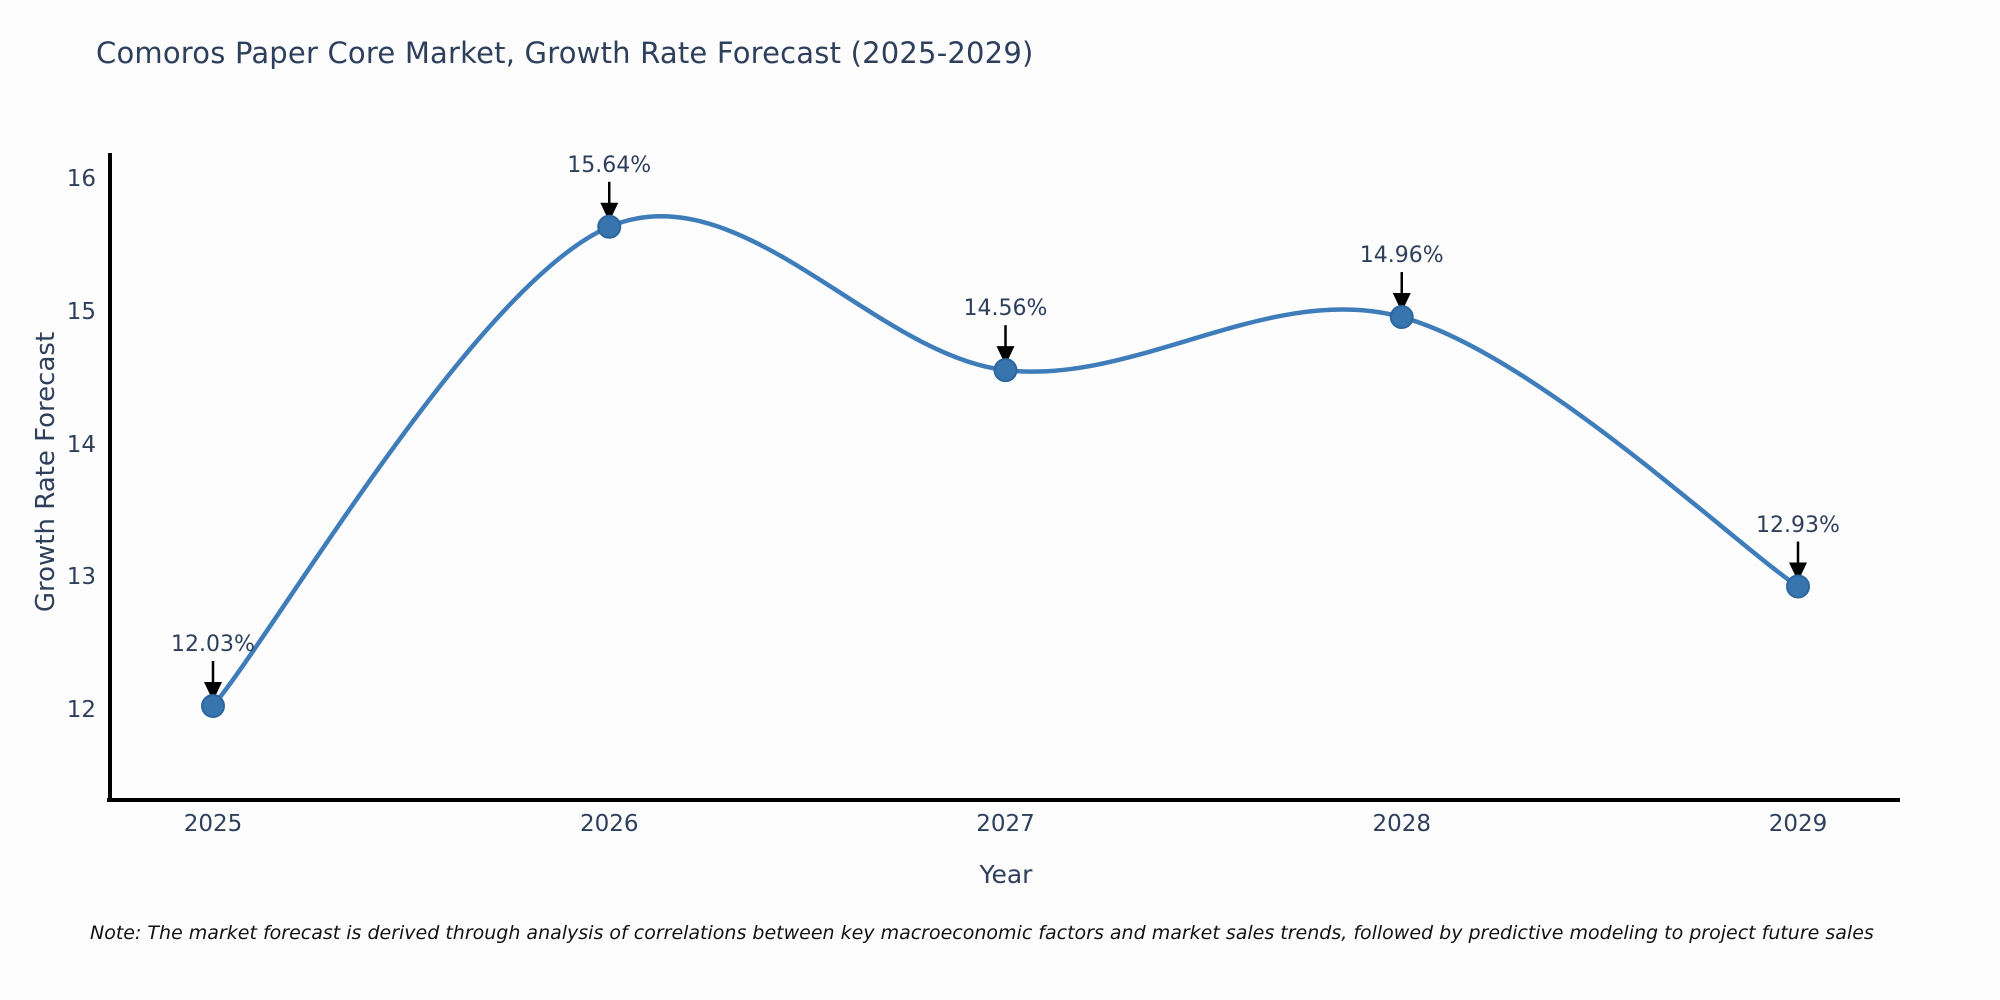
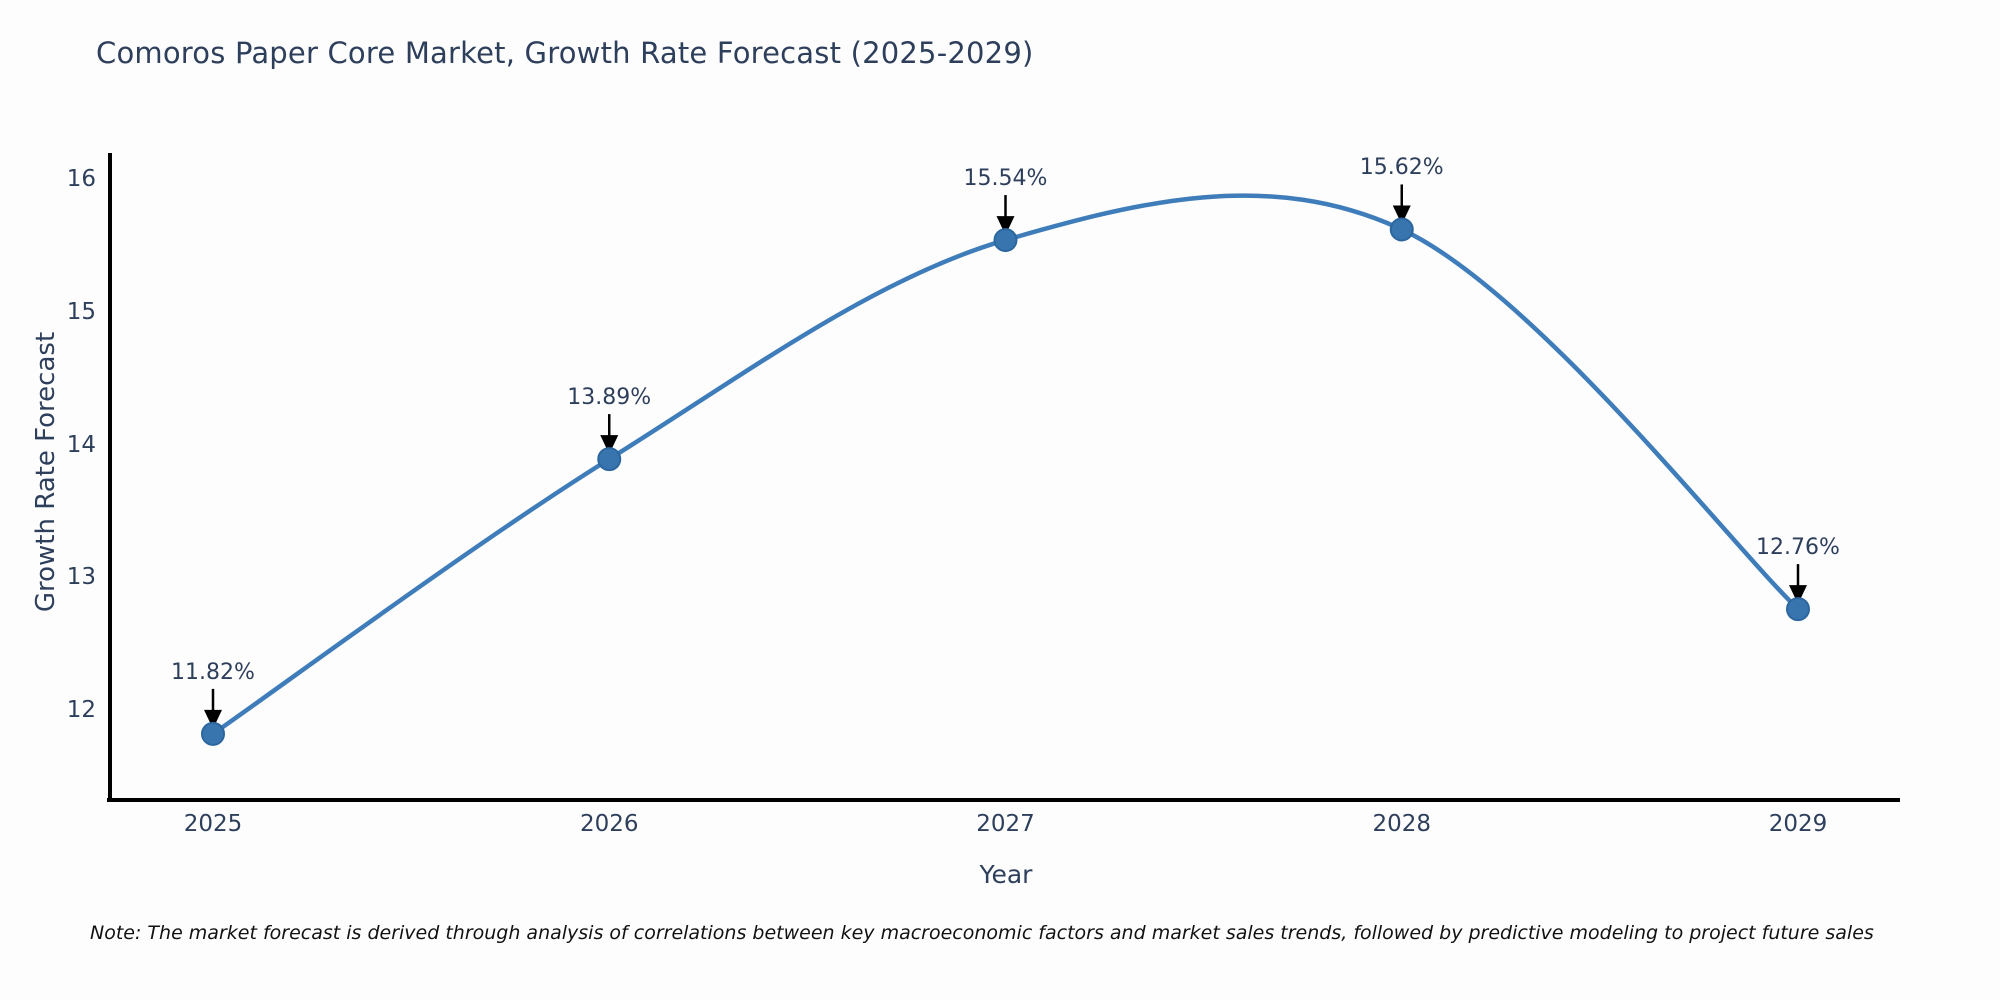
2025: 12.03% -> 11.82%
2026: 15.64% -> 13.89%
2027: 14.56% -> 15.54%
2028: 14.96% -> 15.62%
2029: 12.93% -> 12.76%
